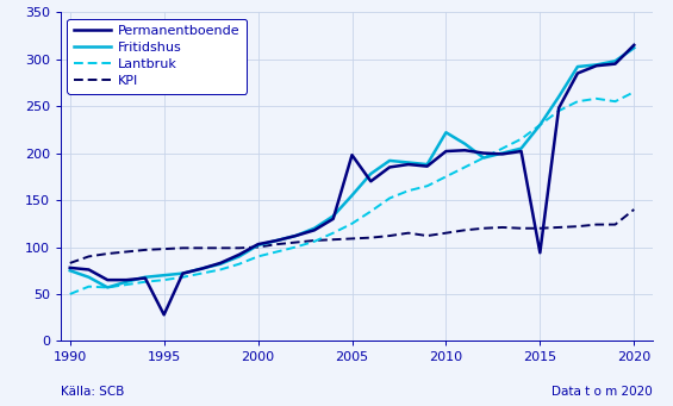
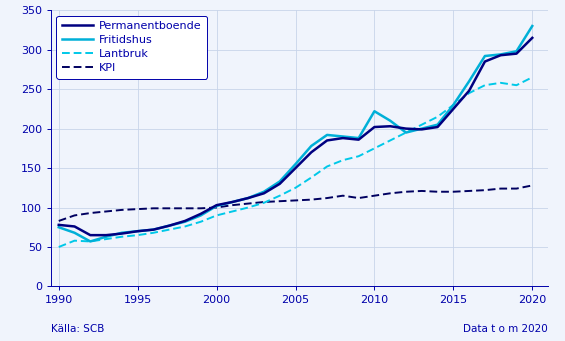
Permanentboende/1995: 28 -> 70
Permanentboende/2005: 198 -> 150
Permanentboende/2015: 94 -> 225
Fritidshus/2020: 312 -> 330
KPI/2020: 140 -> 128
